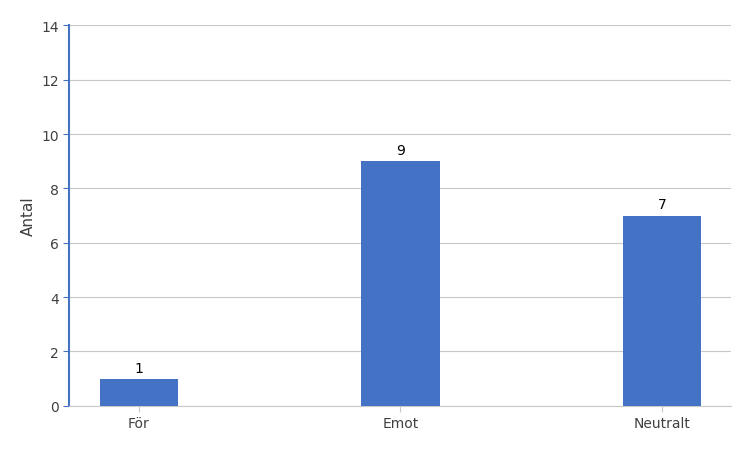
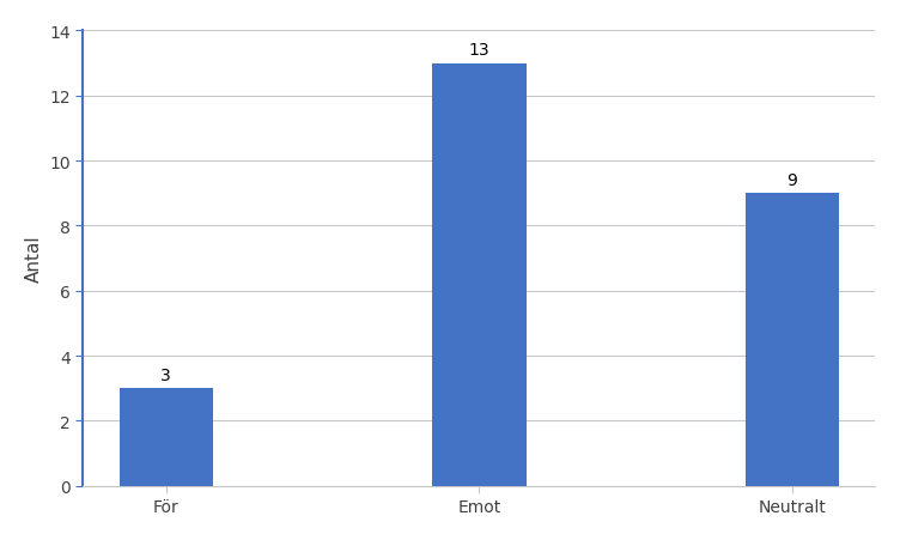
För: 1 -> 3
Emot: 9 -> 13
Neutralt: 7 -> 9
